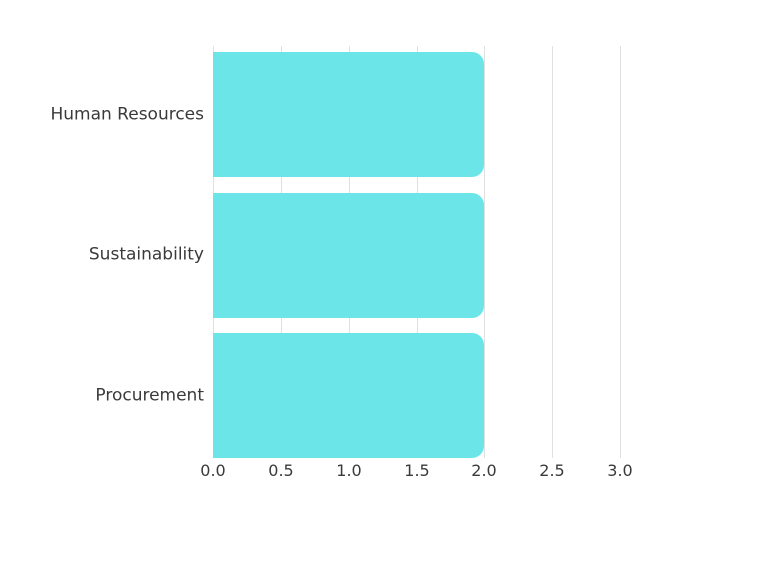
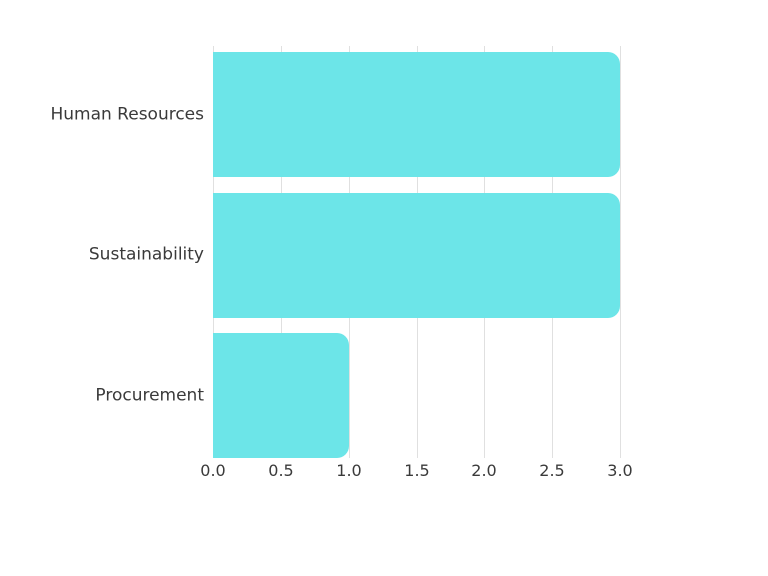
Human Resources: 2 -> 3
Sustainability: 2 -> 3
Procurement: 2 -> 1
